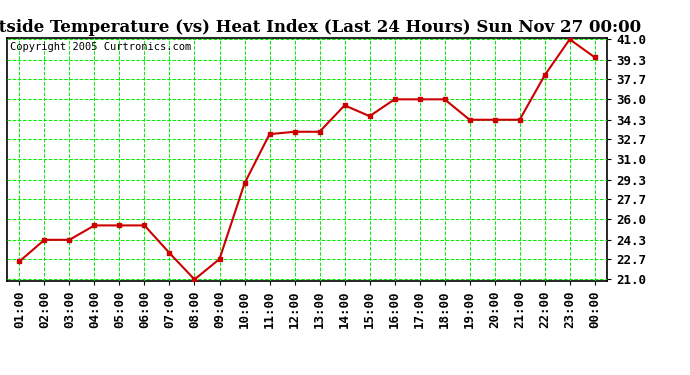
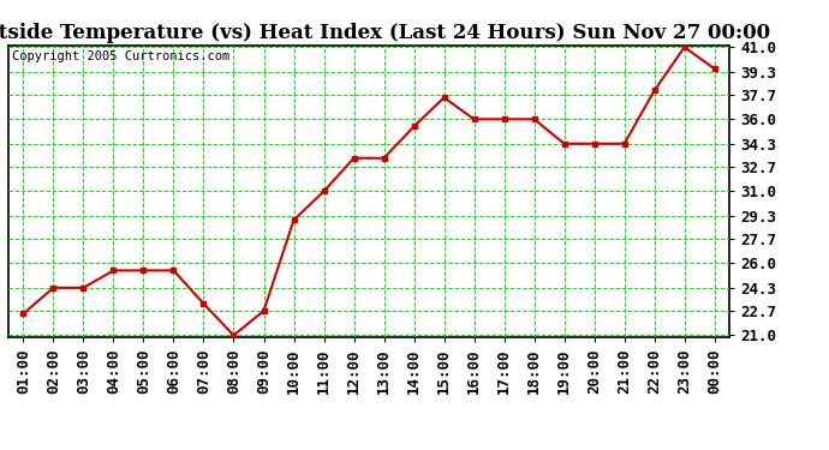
11:00: 33.1 -> 31.0
15:00: 34.6 -> 37.5
